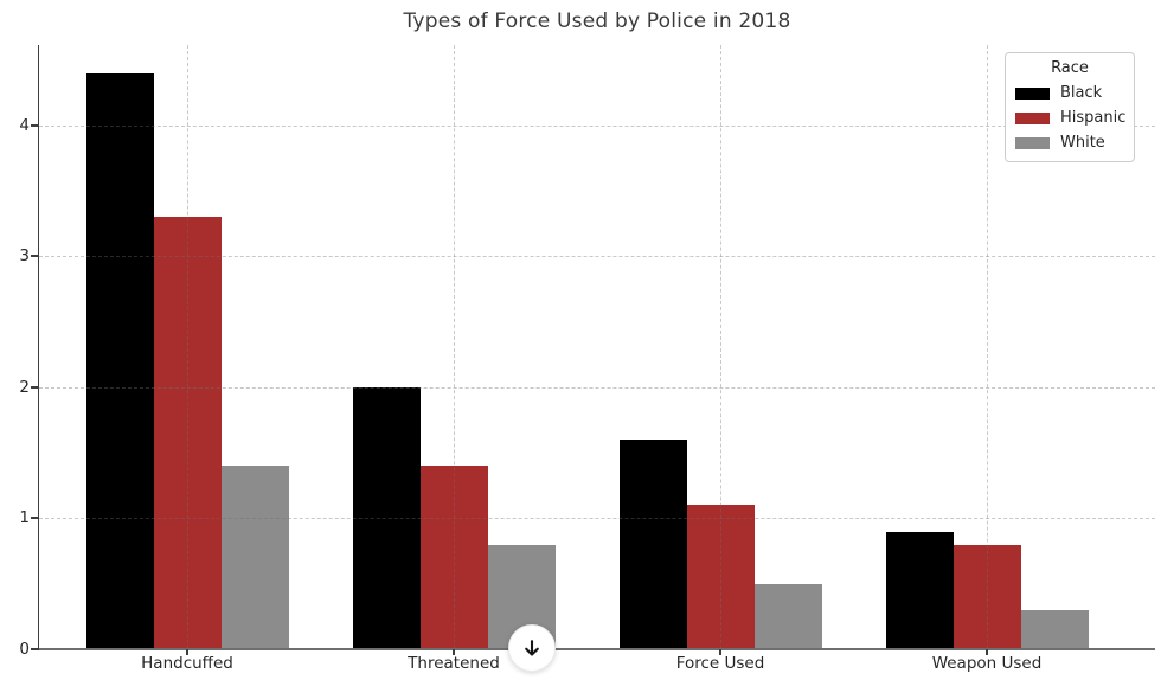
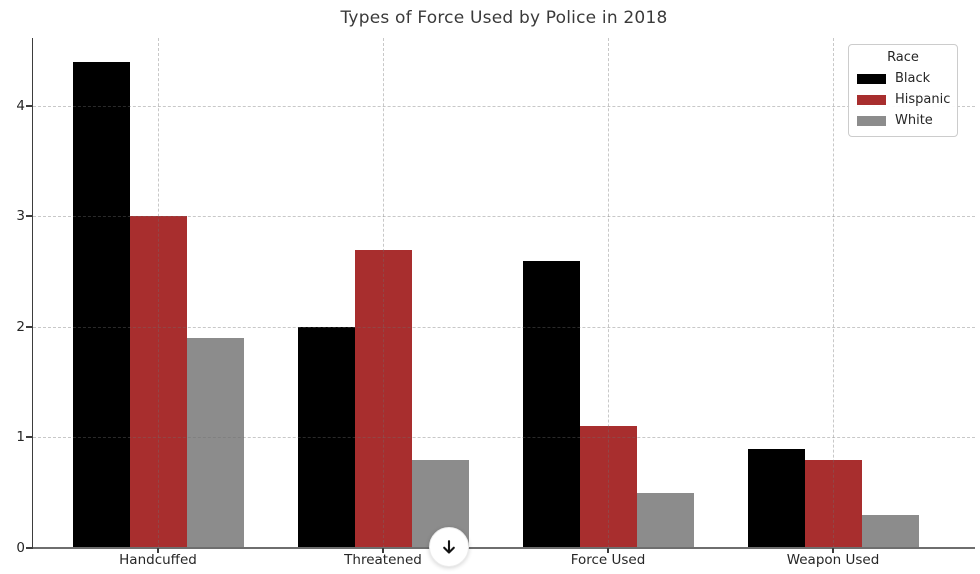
Hispanic/Handcuffed: 3.3 -> 3.0
White/Handcuffed: 1.4 -> 1.9
Hispanic/Threatened: 1.4 -> 2.7
Black/Force Used: 1.6 -> 2.6
